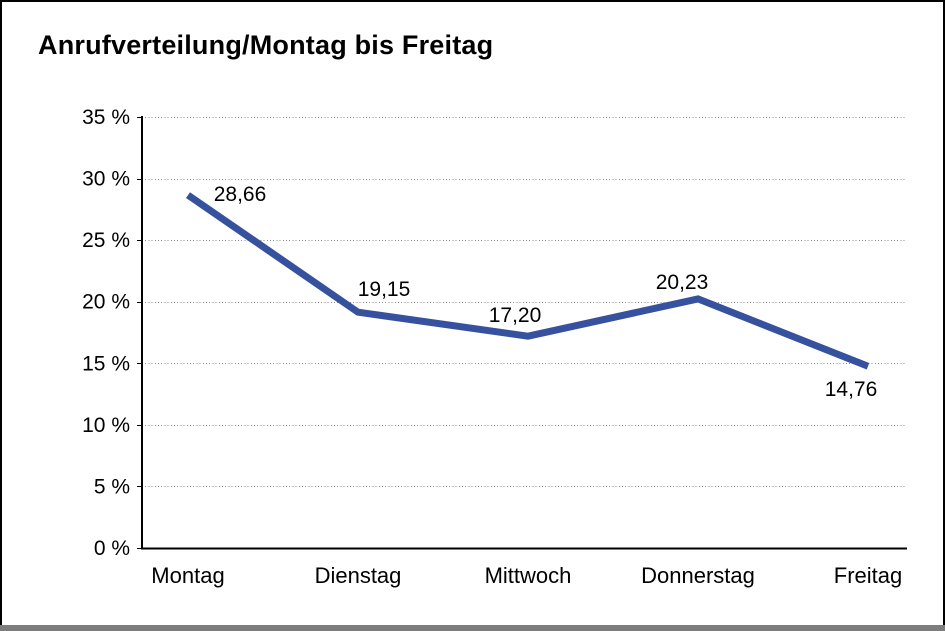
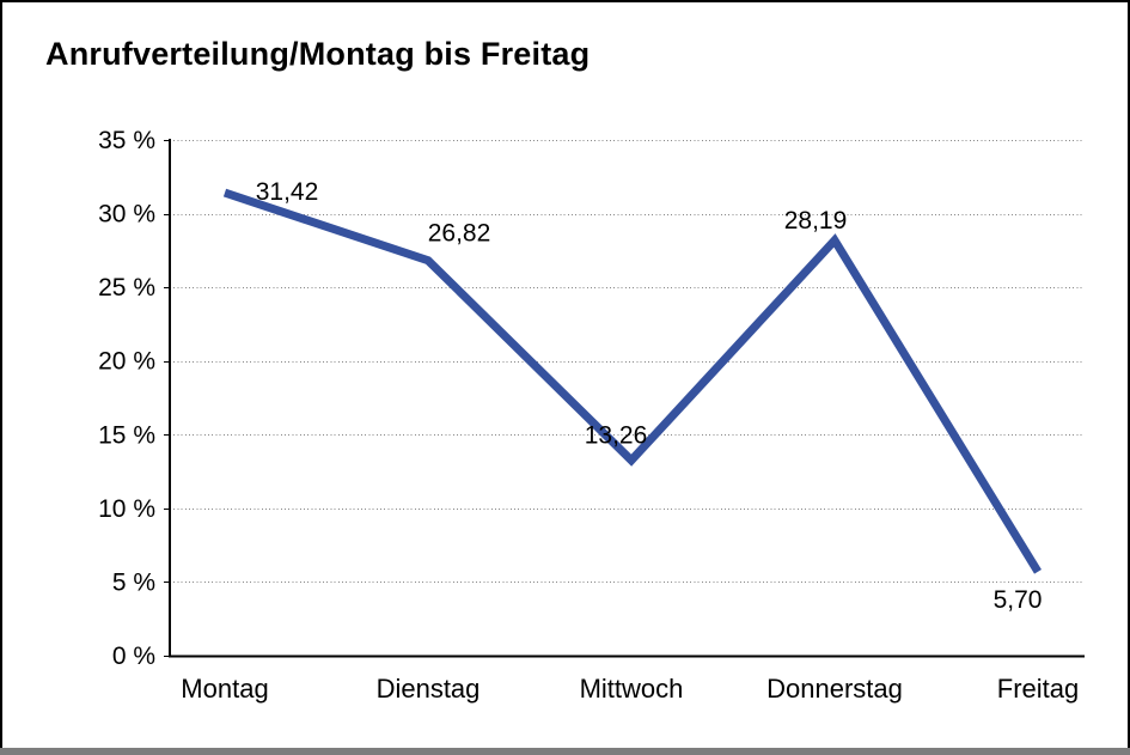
Montag: 28,66 -> 31,42
Dienstag: 19,15 -> 26,82
Mittwoch: 17,20 -> 13,26
Donnerstag: 20,23 -> 28,19
Freitag: 14,76 -> 5,70
